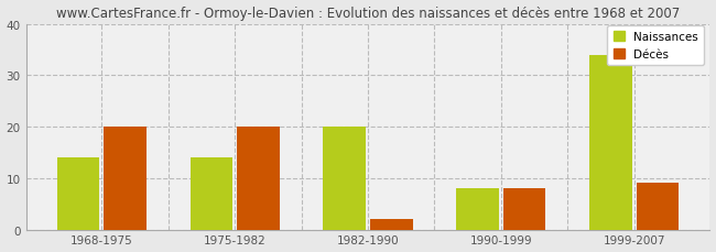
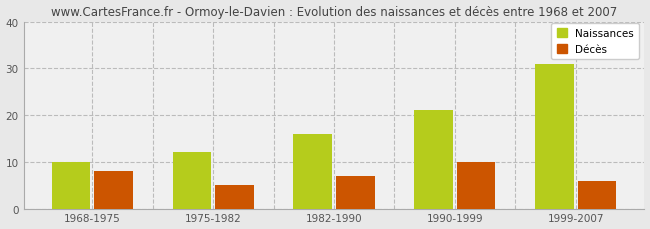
Naissances/1968-1975: 14 -> 10
Décès/1968-1975: 20 -> 8
Naissances/1975-1982: 14 -> 12
Décès/1975-1982: 20 -> 5
Naissances/1982-1990: 20 -> 16
Décès/1982-1990: 2 -> 7
Naissances/1990-1999: 8 -> 21
Décès/1990-1999: 8 -> 10
Naissances/1999-2007: 34 -> 31
Décès/1999-2007: 9 -> 6
